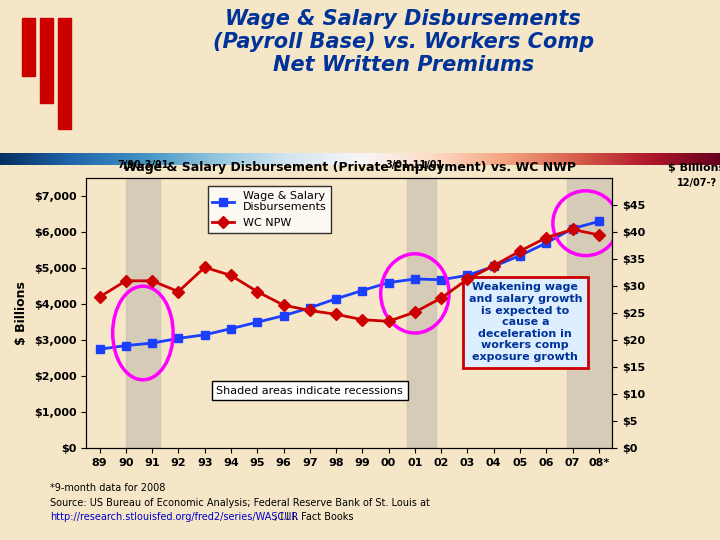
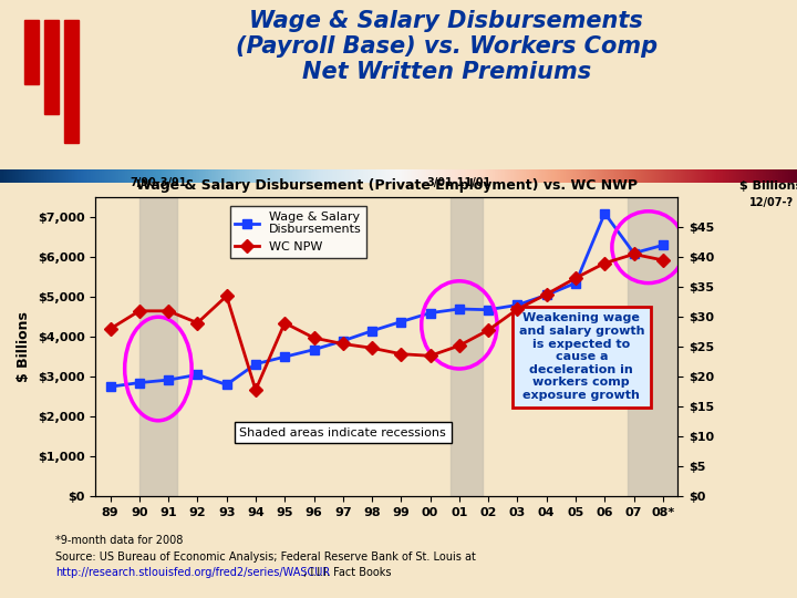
Wage & Salary Disbursements/93: $3,150 -> $2,800
WC NPW/94: $32.0 -> $17.8
Wage & Salary Disbursements/06: $5,700 -> $7,100
